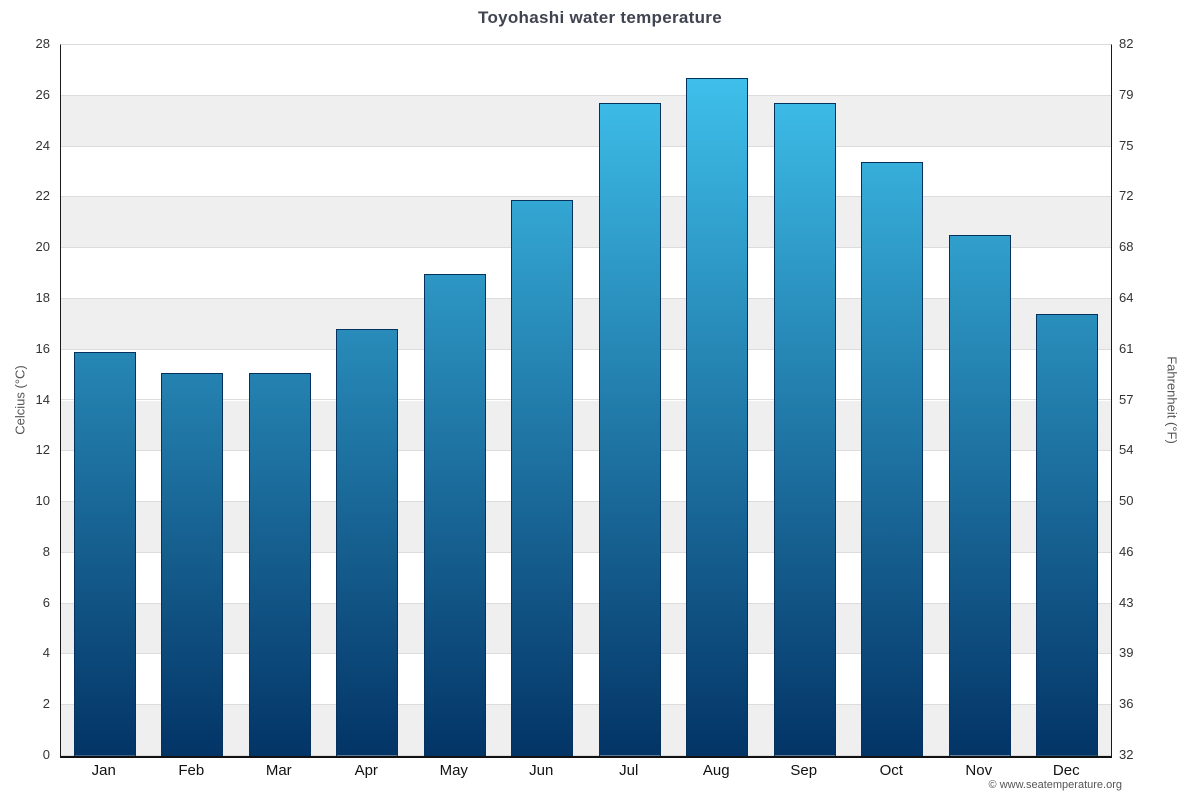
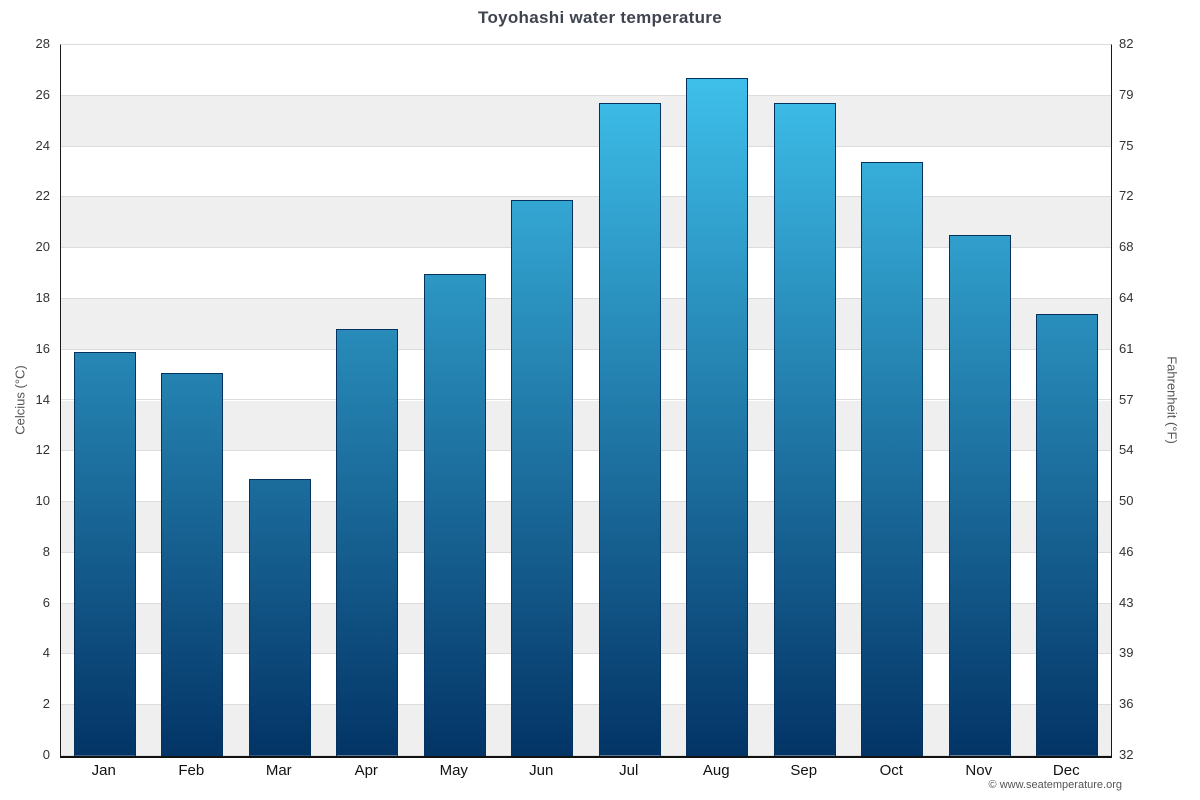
Mar: 15.1 -> 10.9
